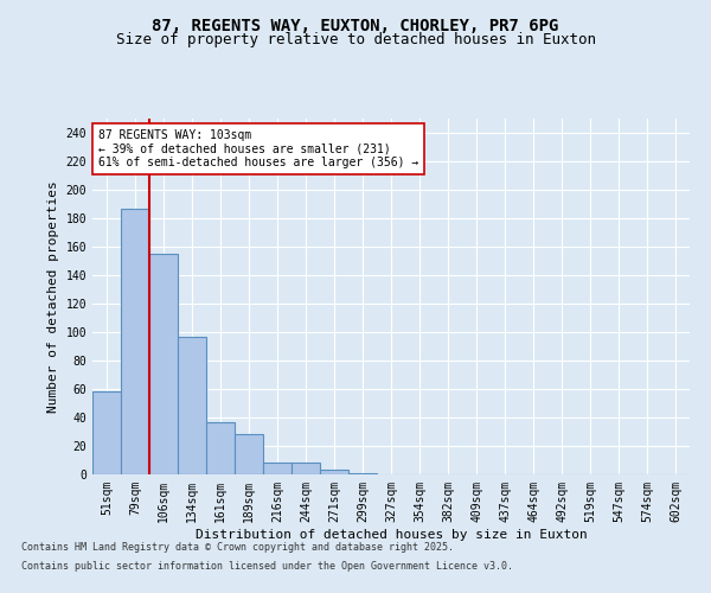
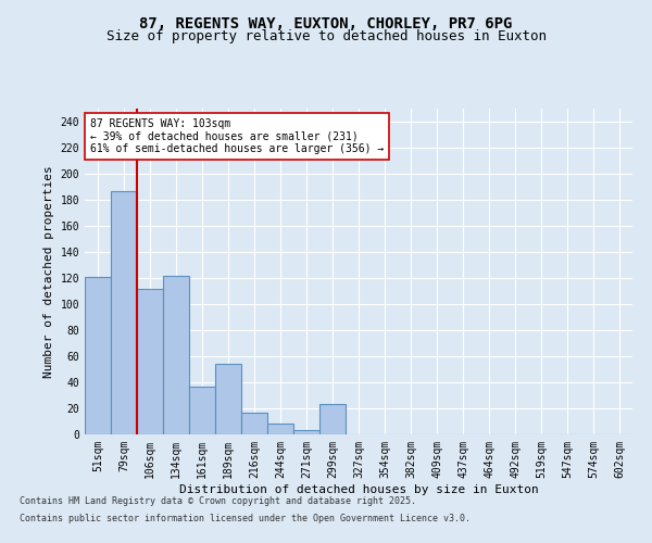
51sqm: 58 -> 121
106sqm: 155 -> 112
134sqm: 97 -> 122
189sqm: 28 -> 54
216sqm: 8 -> 17
299sqm: 1 -> 23
